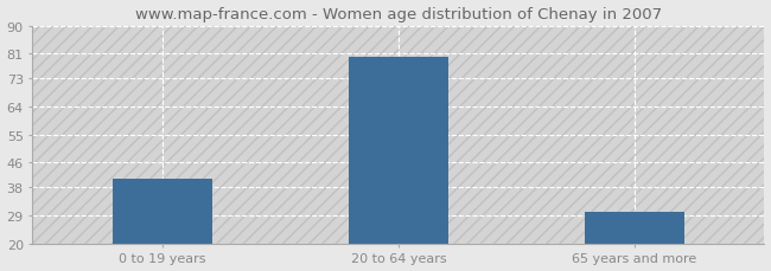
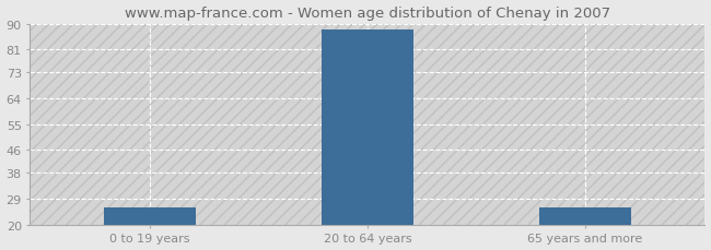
0 to 19 years: 41 -> 26
20 to 64 years: 80 -> 88
65 years and more: 30 -> 26
